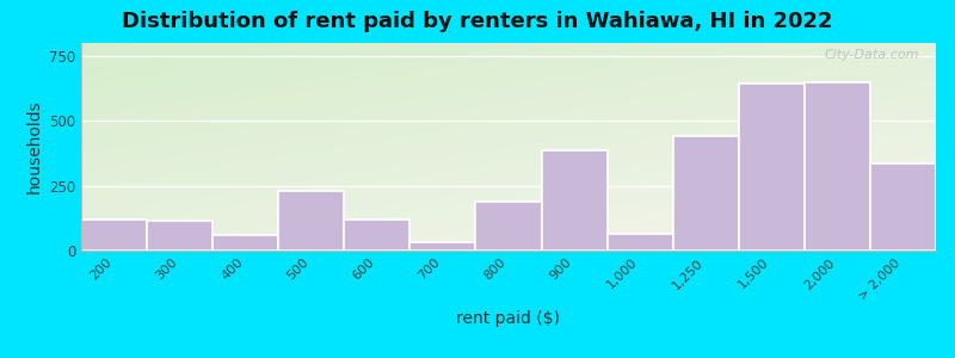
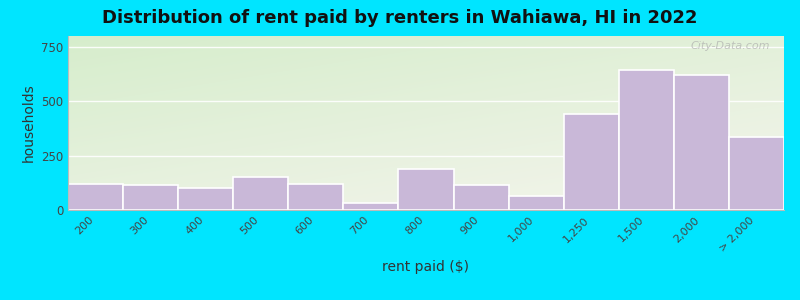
400: 60 -> 100
500: 230 -> 150
900: 385 -> 115
2,000: 650 -> 620
